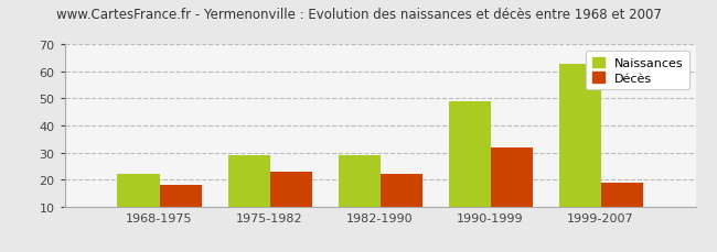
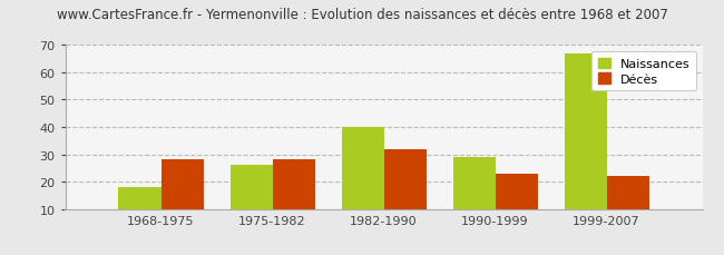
Naissances/1968-1975: 22 -> 18
Décès/1968-1975: 18 -> 28
Naissances/1975-1982: 29 -> 26
Décès/1975-1982: 23 -> 28
Naissances/1982-1990: 29 -> 40
Décès/1982-1990: 22 -> 32
Naissances/1990-1999: 49 -> 29
Décès/1990-1999: 32 -> 23
Naissances/1999-2007: 63 -> 67
Décès/1999-2007: 19 -> 22
